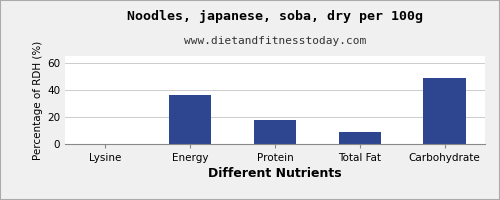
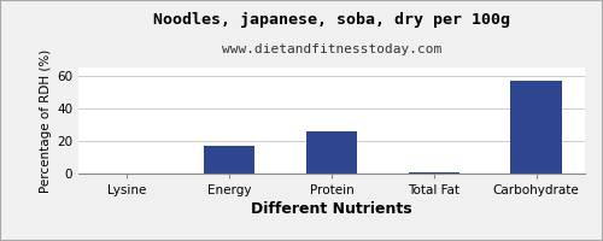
Energy: 36 -> 17
Protein: 18 -> 26
Total Fat: 9 -> 1
Carbohydrate: 49 -> 57
